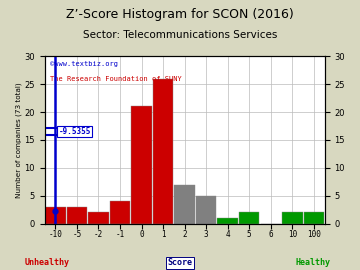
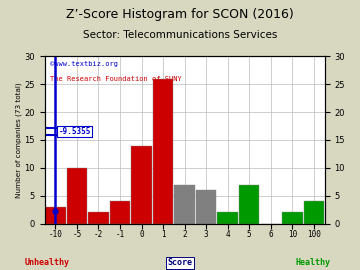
-5: 3 -> 10
0: 21 -> 14
3: 5 -> 6
4: 1 -> 2
5: 2 -> 7
100: 2 -> 4
